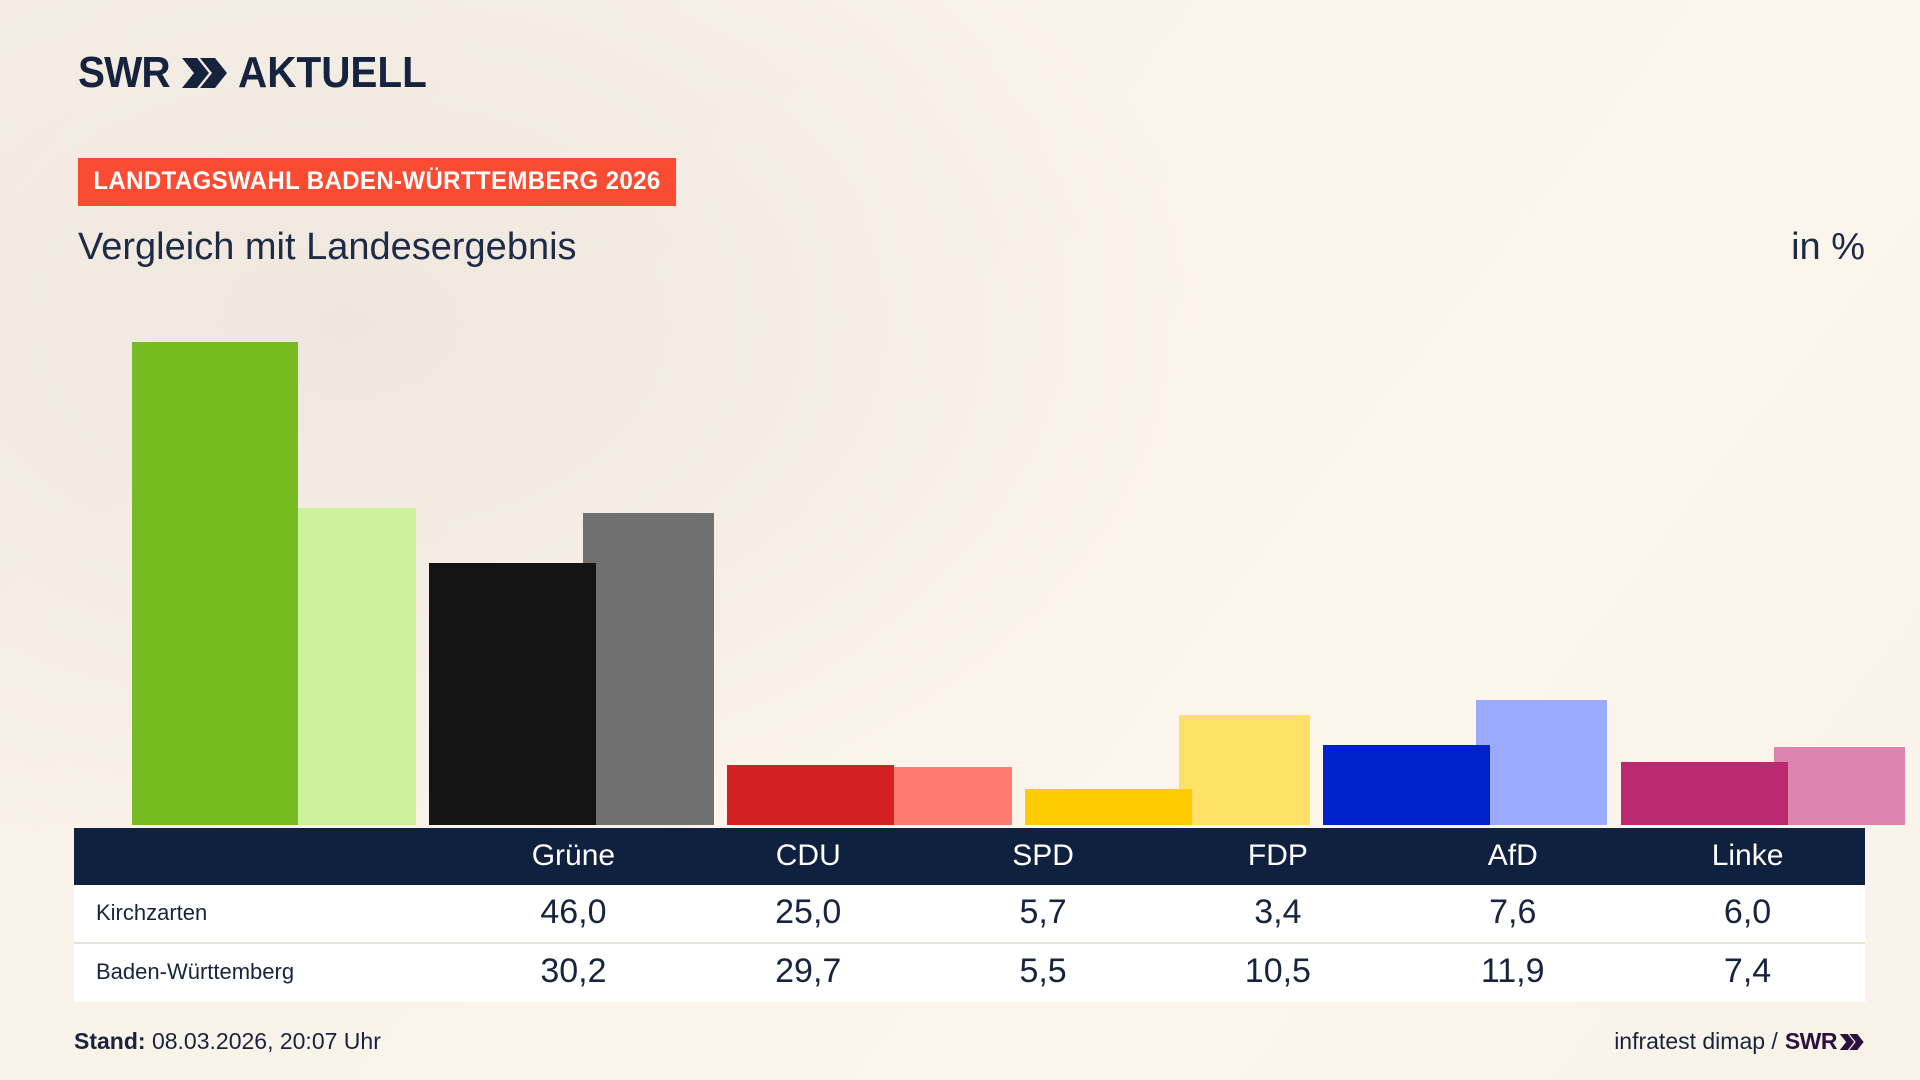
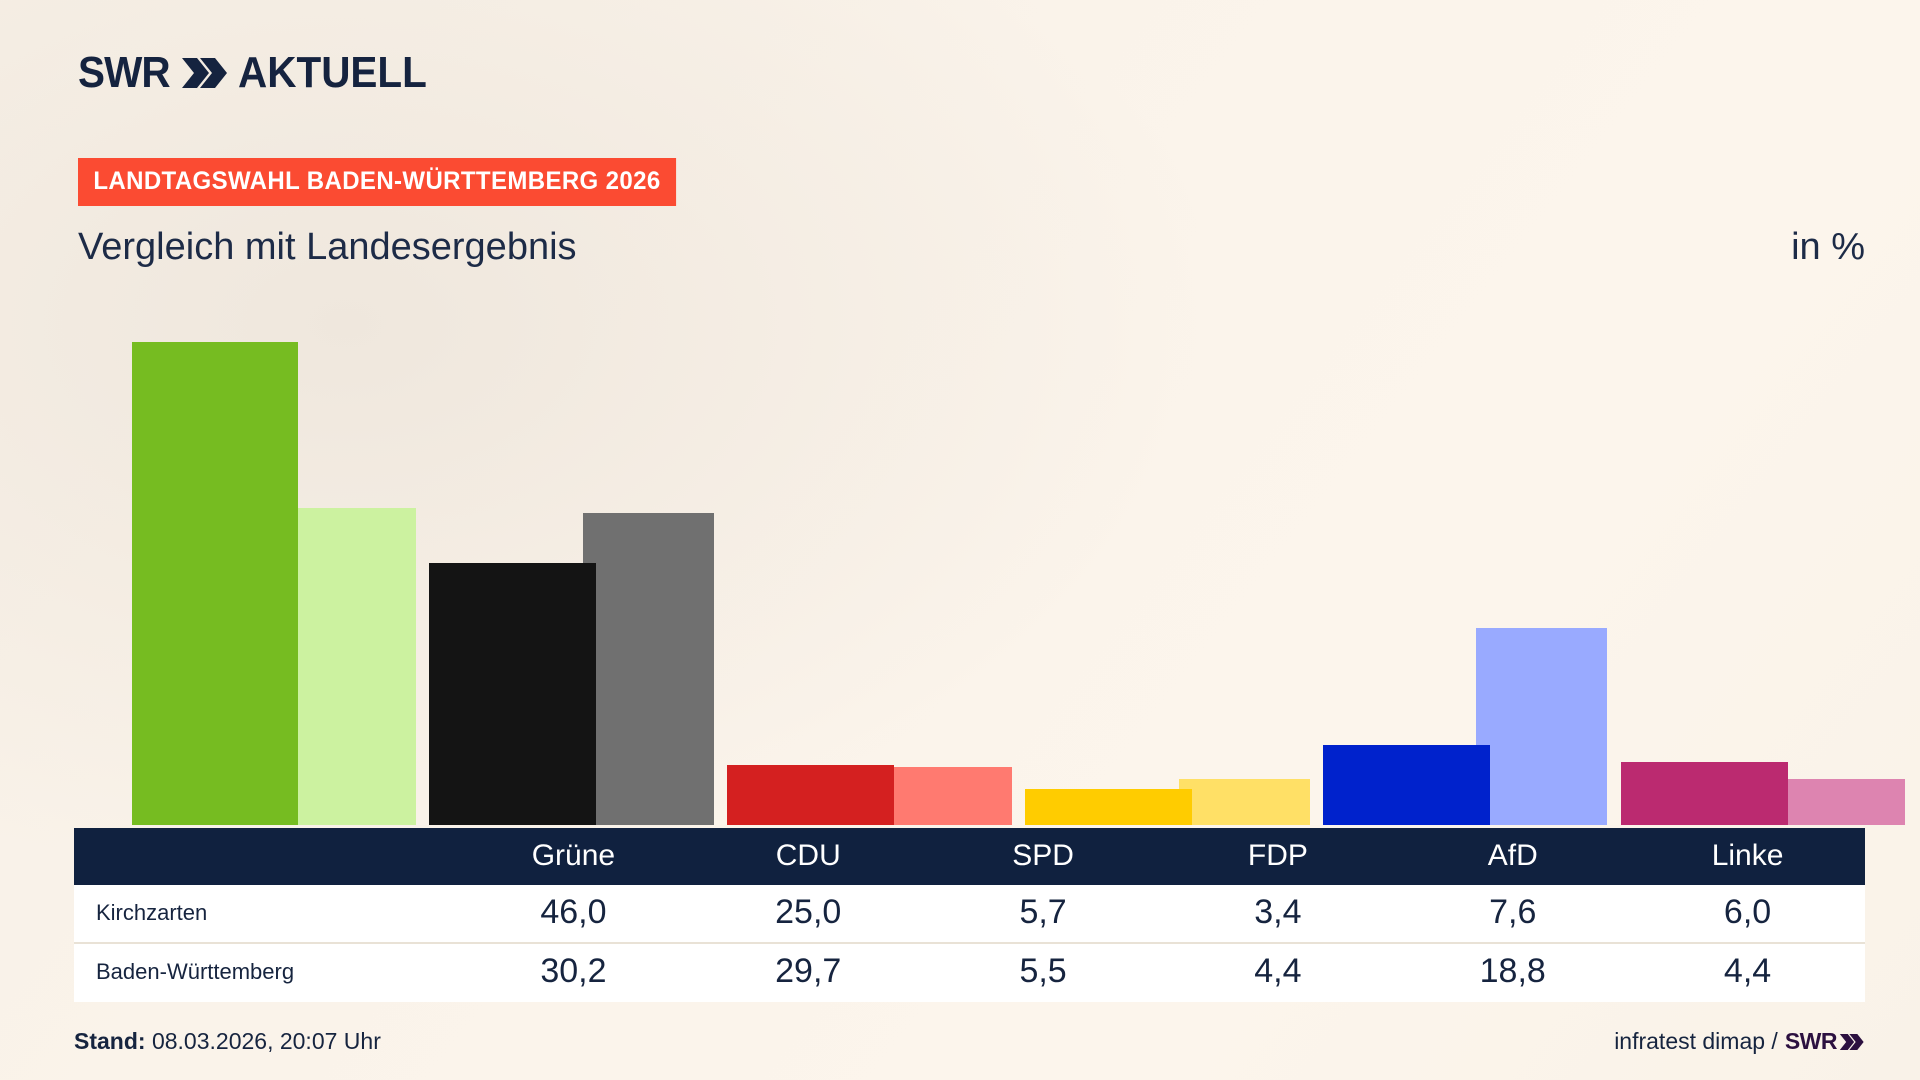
Baden-Württemberg/FDP: 10,5 -> 4,4
Baden-Württemberg/AfD: 11,9 -> 18,8
Baden-Württemberg/Linke: 7,4 -> 4,4
